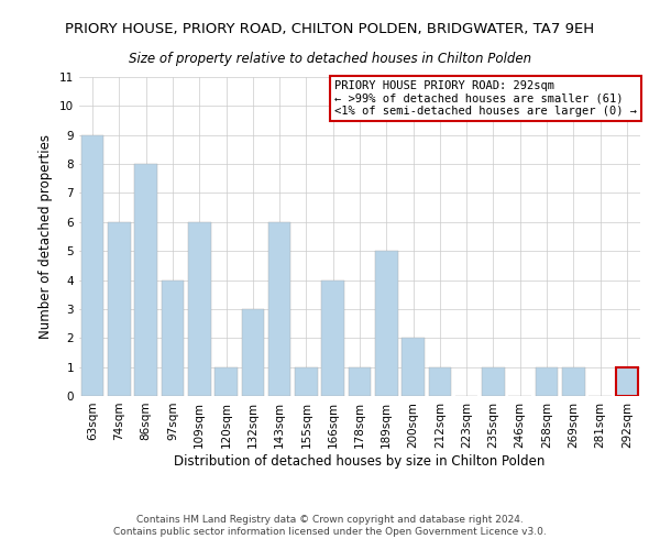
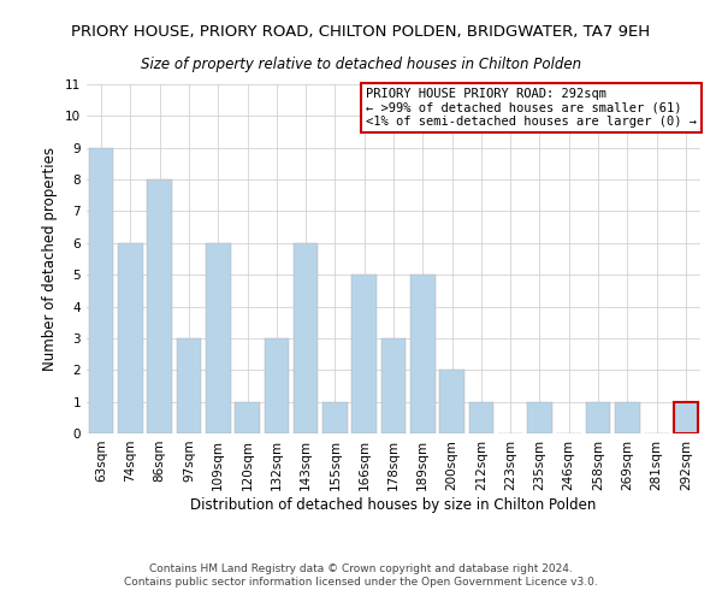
97sqm: 4 -> 3
166sqm: 4 -> 5
178sqm: 1 -> 3
